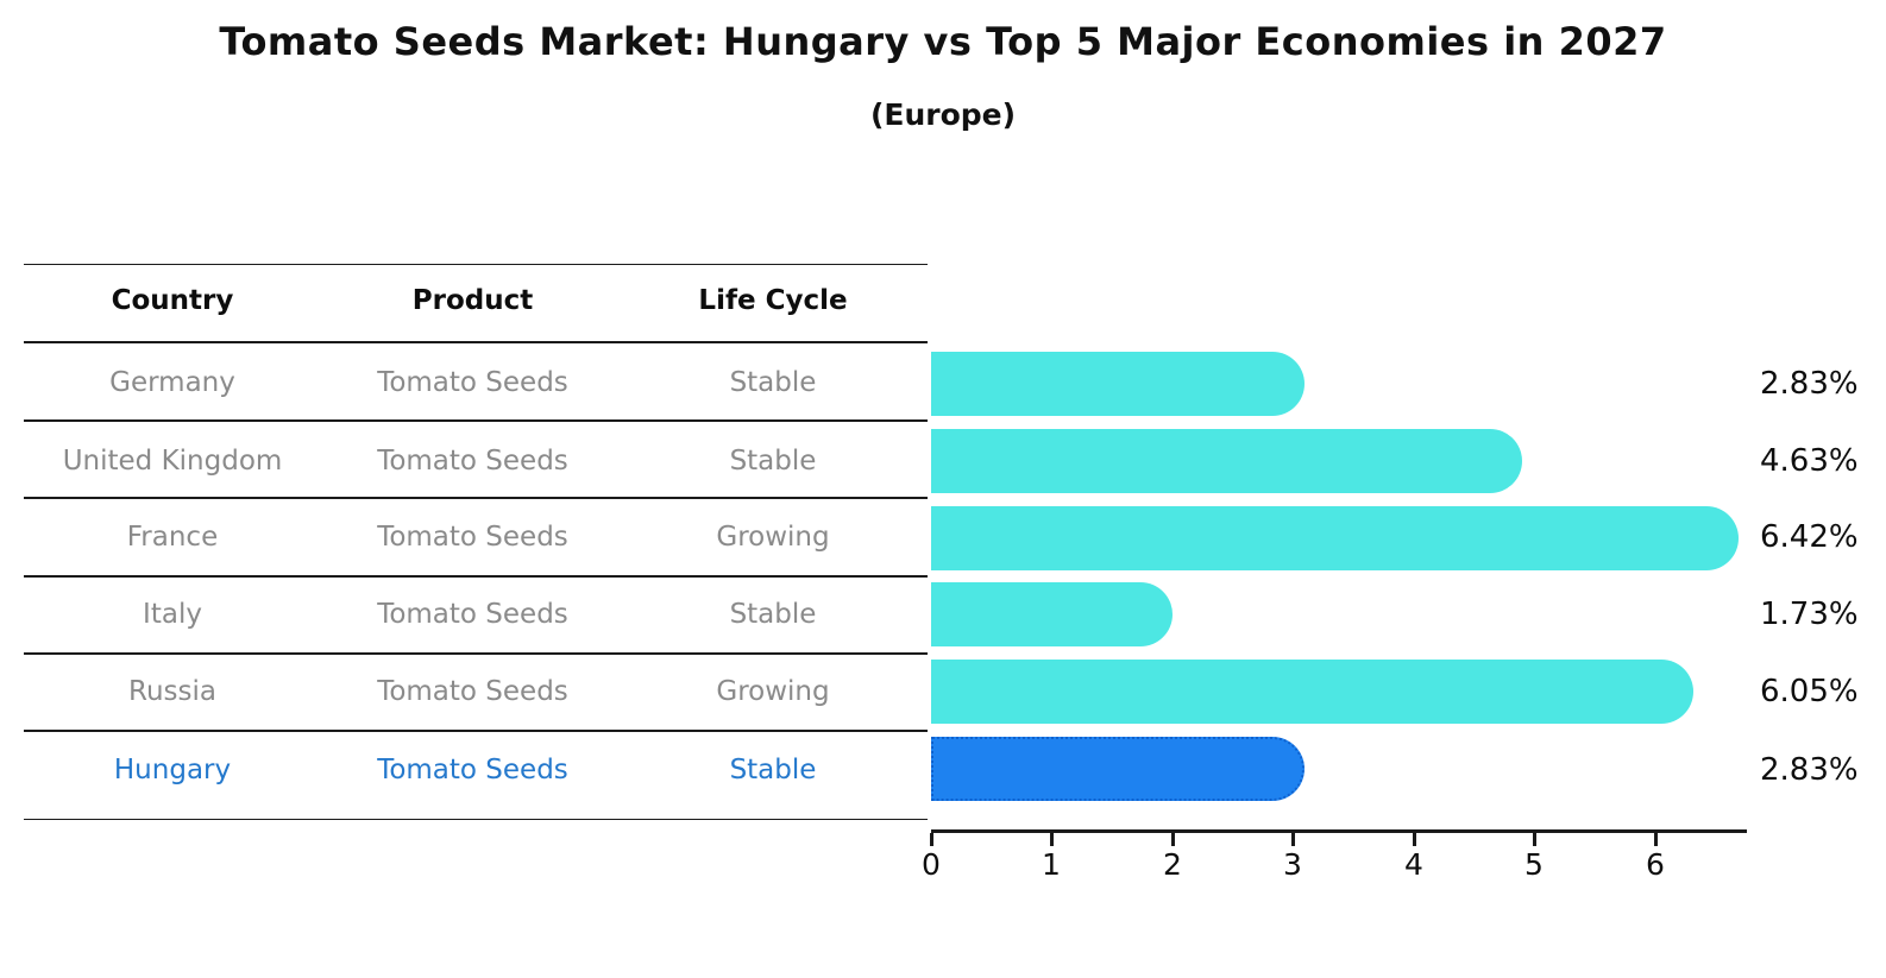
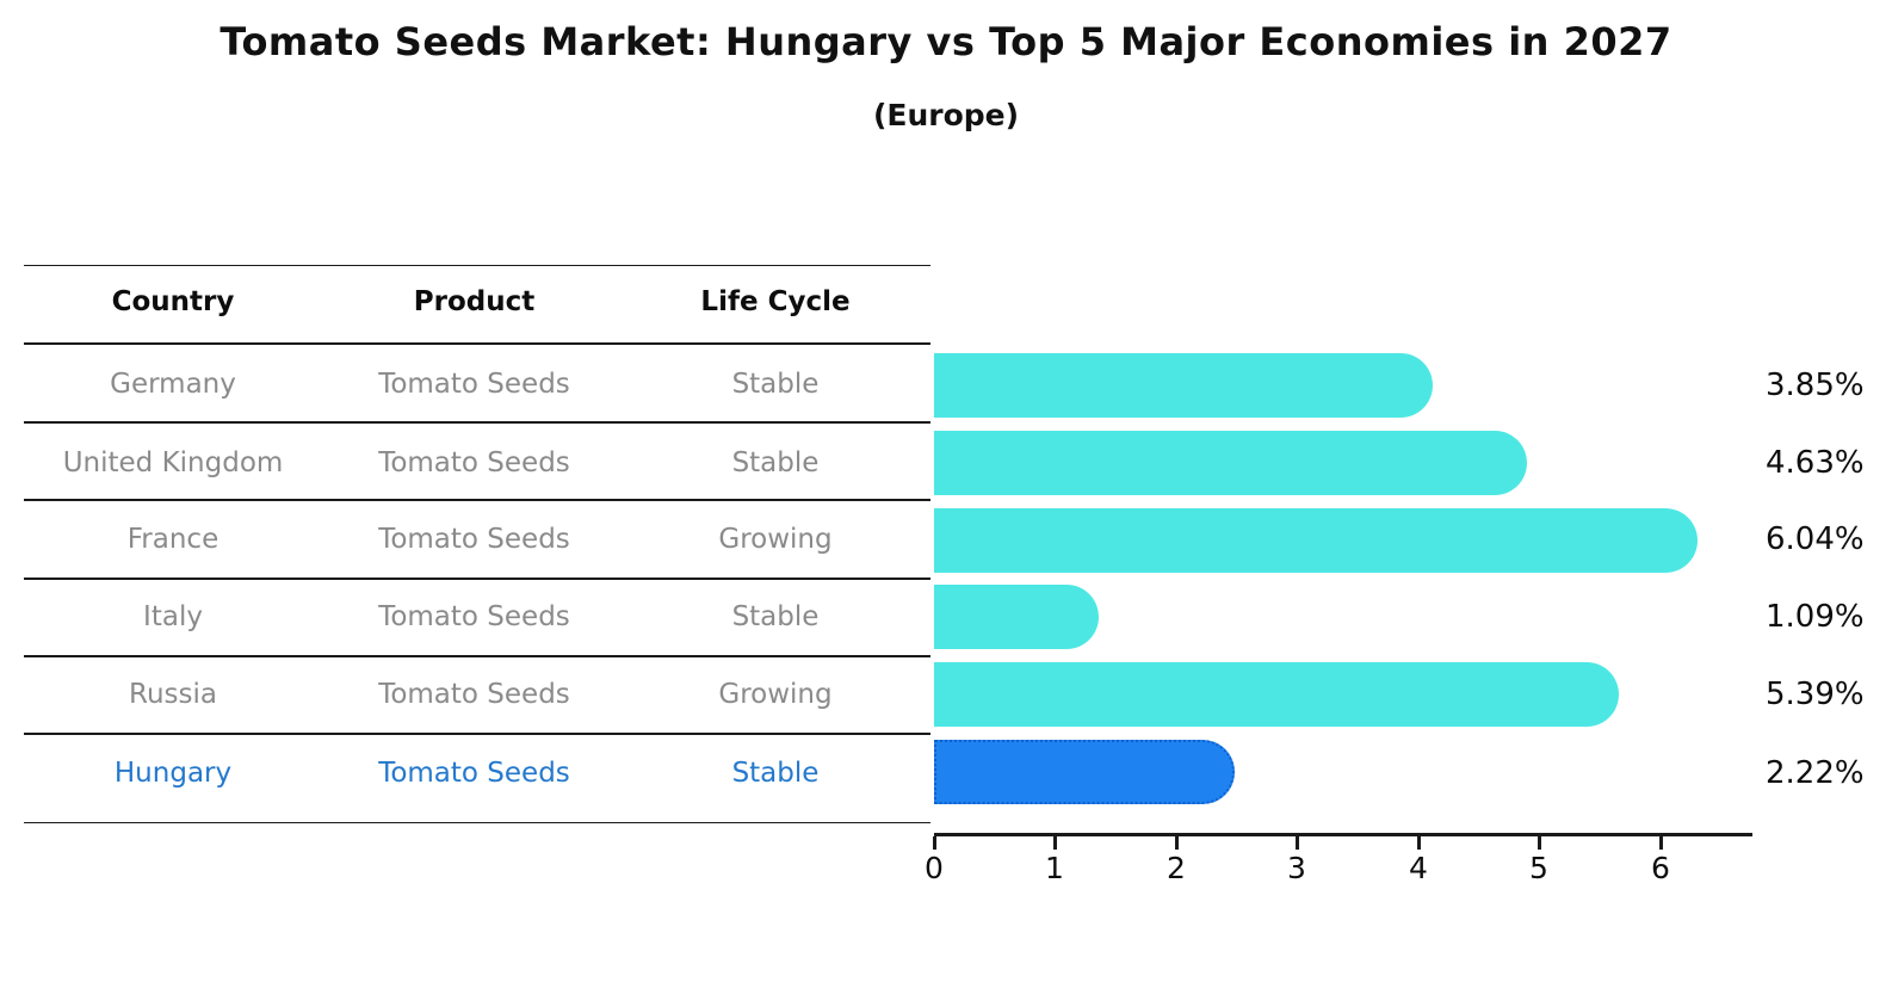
Germany: 2.83% -> 3.85%
France: 6.42% -> 6.04%
Italy: 1.73% -> 1.09%
Russia: 6.05% -> 5.39%
Hungary: 2.83% -> 2.22%
